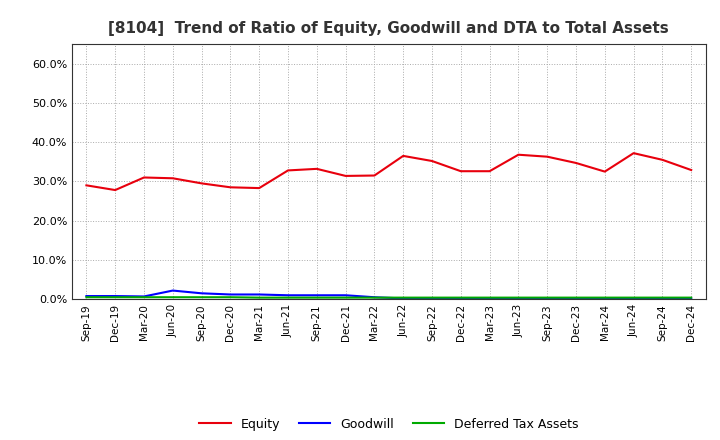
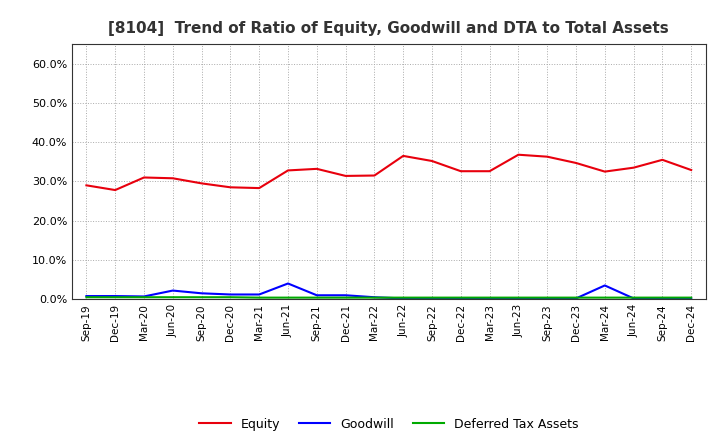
Goodwill/Jun-21: 1.0% -> 4.0%
Goodwill/Mar-24: 0.2% -> 3.5%
Equity/Jun-24: 37.2% -> 33.5%
